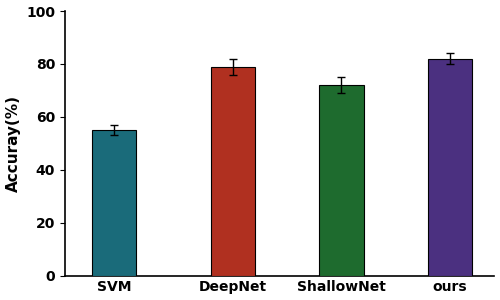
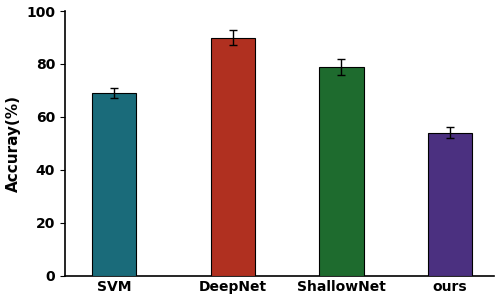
SVM: 55 -> 69
DeepNet: 79 -> 90
ShallowNet: 72 -> 79
ours: 82 -> 54
